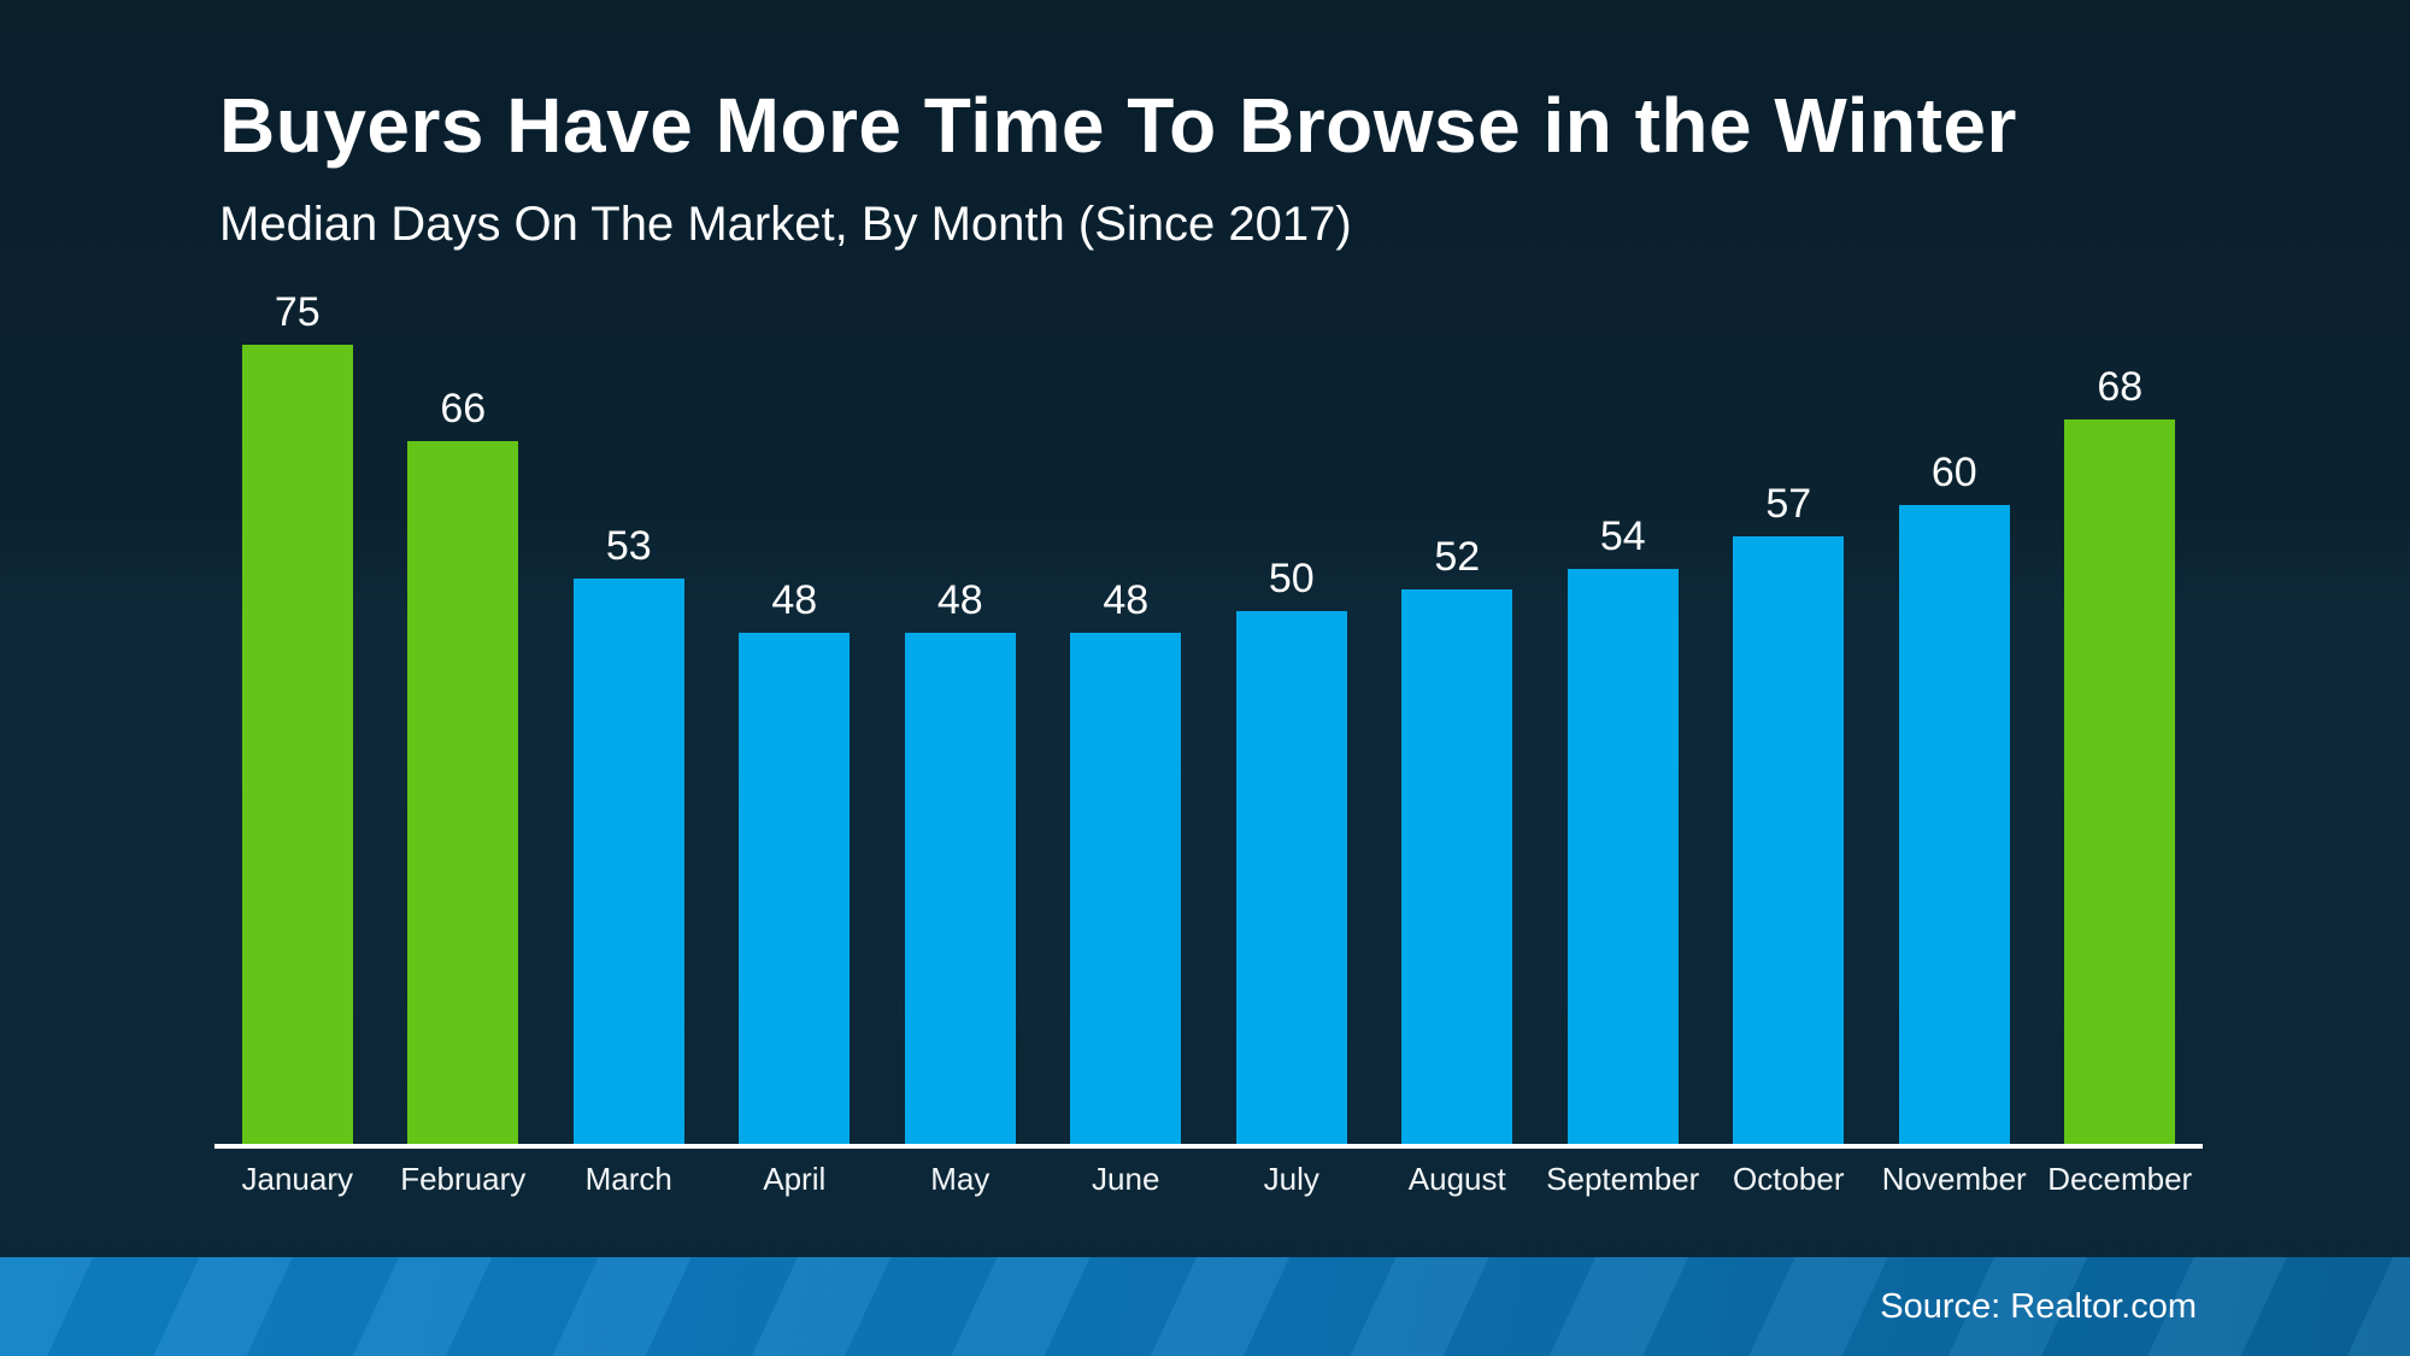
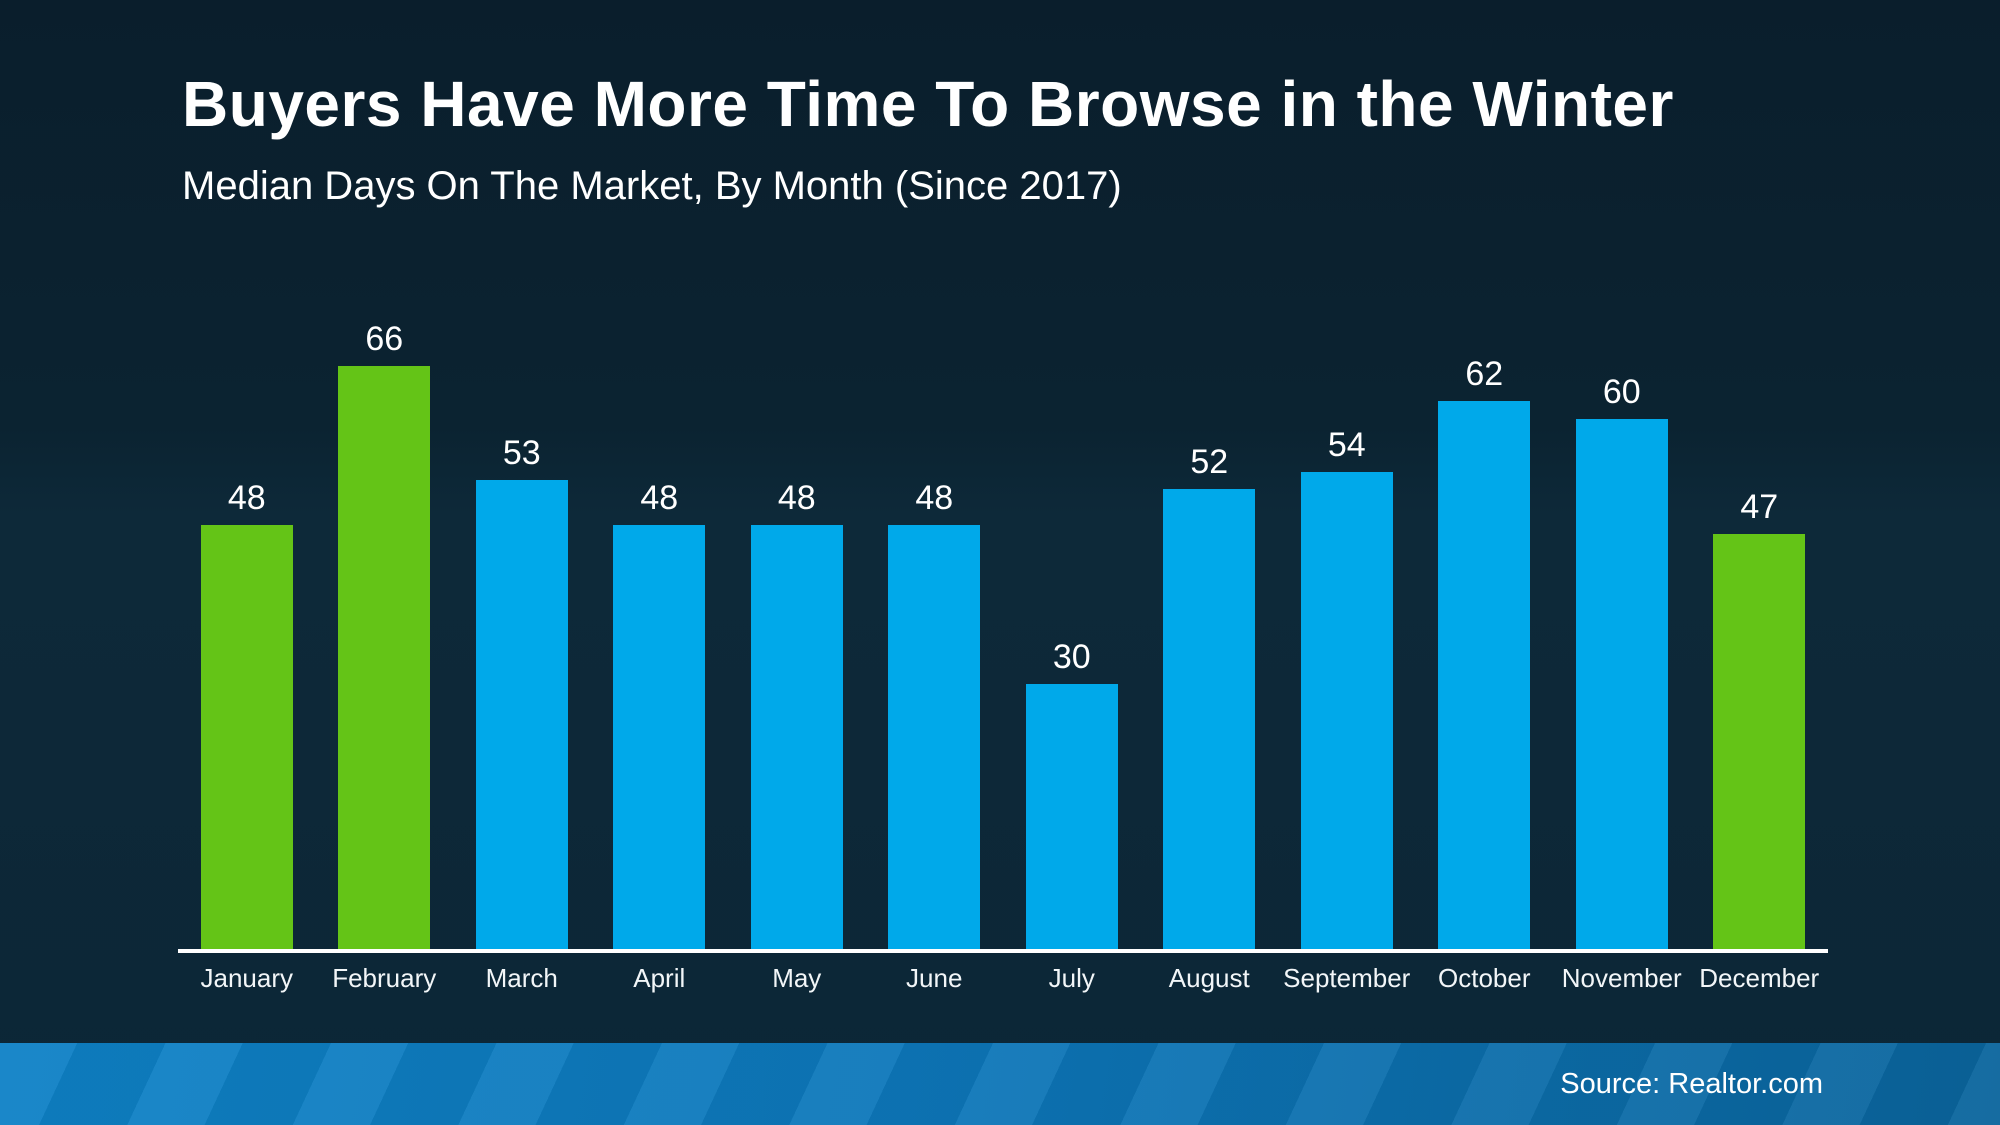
January: 75 -> 48
July: 50 -> 30
October: 57 -> 62
December: 68 -> 47
